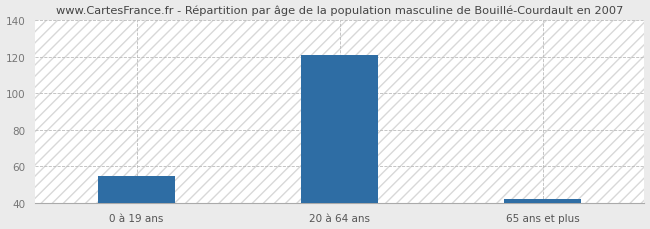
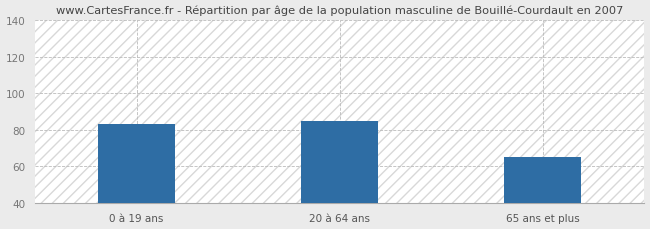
0 à 19 ans: 55 -> 83
20 à 64 ans: 121 -> 85
65 ans et plus: 42 -> 65
